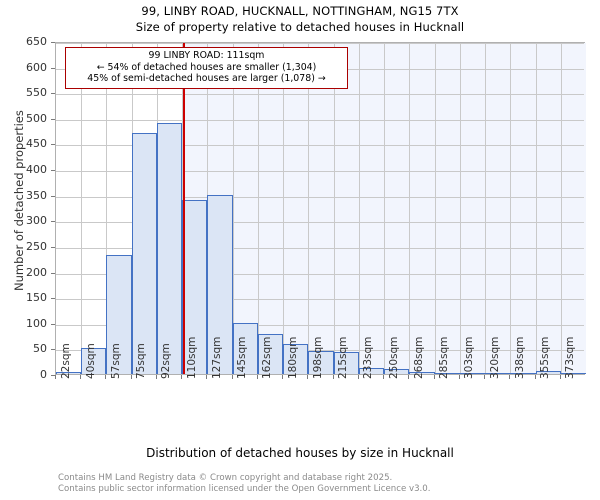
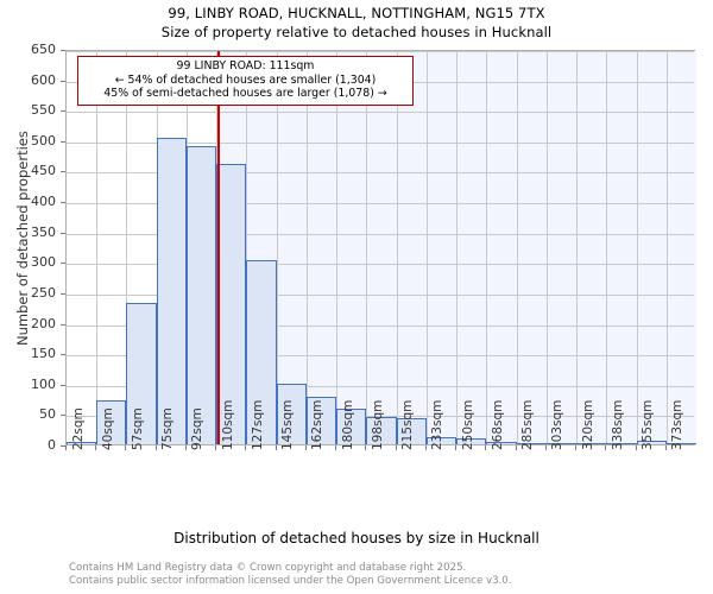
40sqm: 50 -> 70
75sqm: 470 -> 500
110sqm: 340 -> 460
127sqm: 350 -> 300
